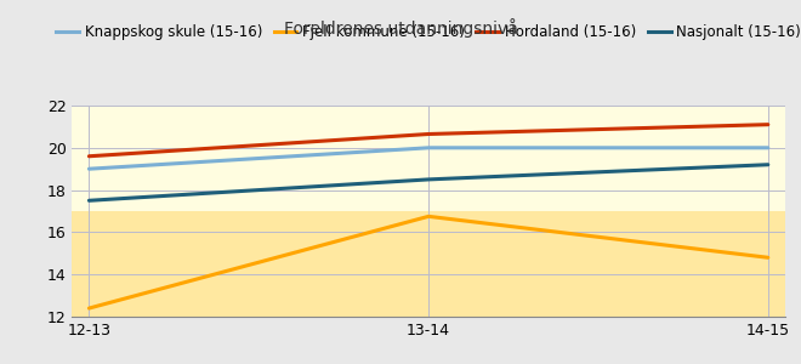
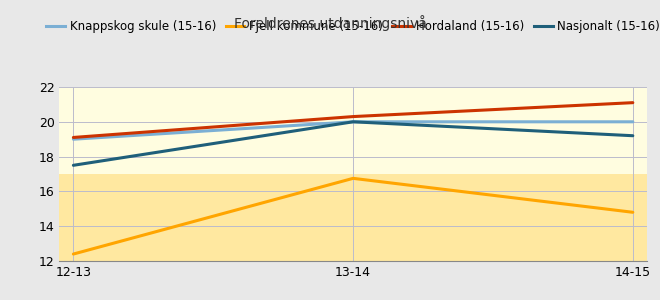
Hordaland (15-16)/12-13: 19.6 -> 19.1
Hordaland (15-16)/13-14: 20.6 -> 20.3
Nasjonalt (15-16)/13-14: 18.5 -> 20.0
